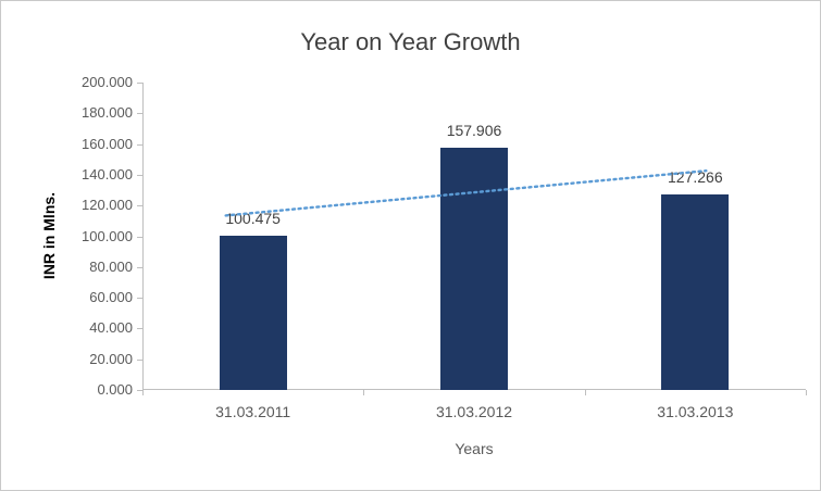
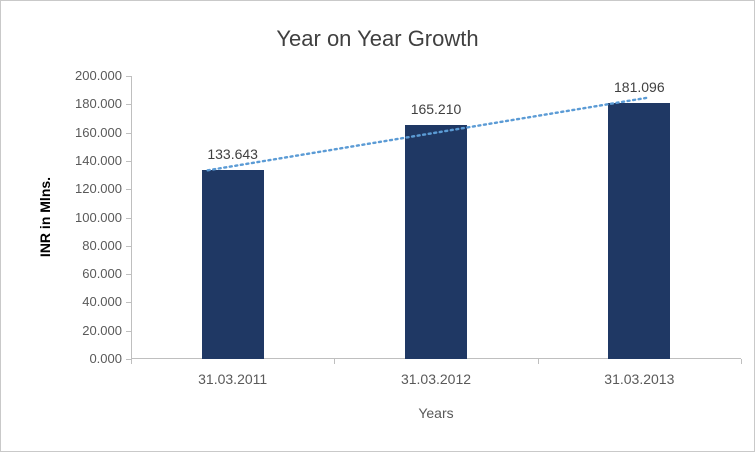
31.03.2011: 100.475 -> 133.643
31.03.2012: 157.906 -> 165.210
31.03.2013: 127.266 -> 181.096
